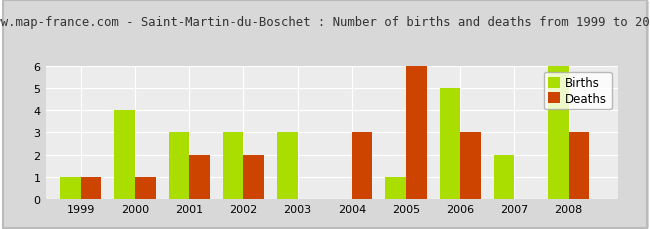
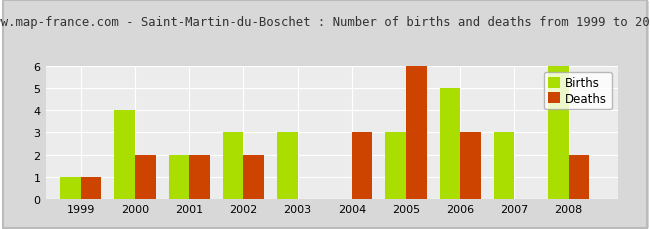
Deaths/2000: 1 -> 2
Births/2001: 3 -> 2
Births/2005: 1 -> 3
Births/2007: 2 -> 3
Deaths/2008: 3 -> 2
